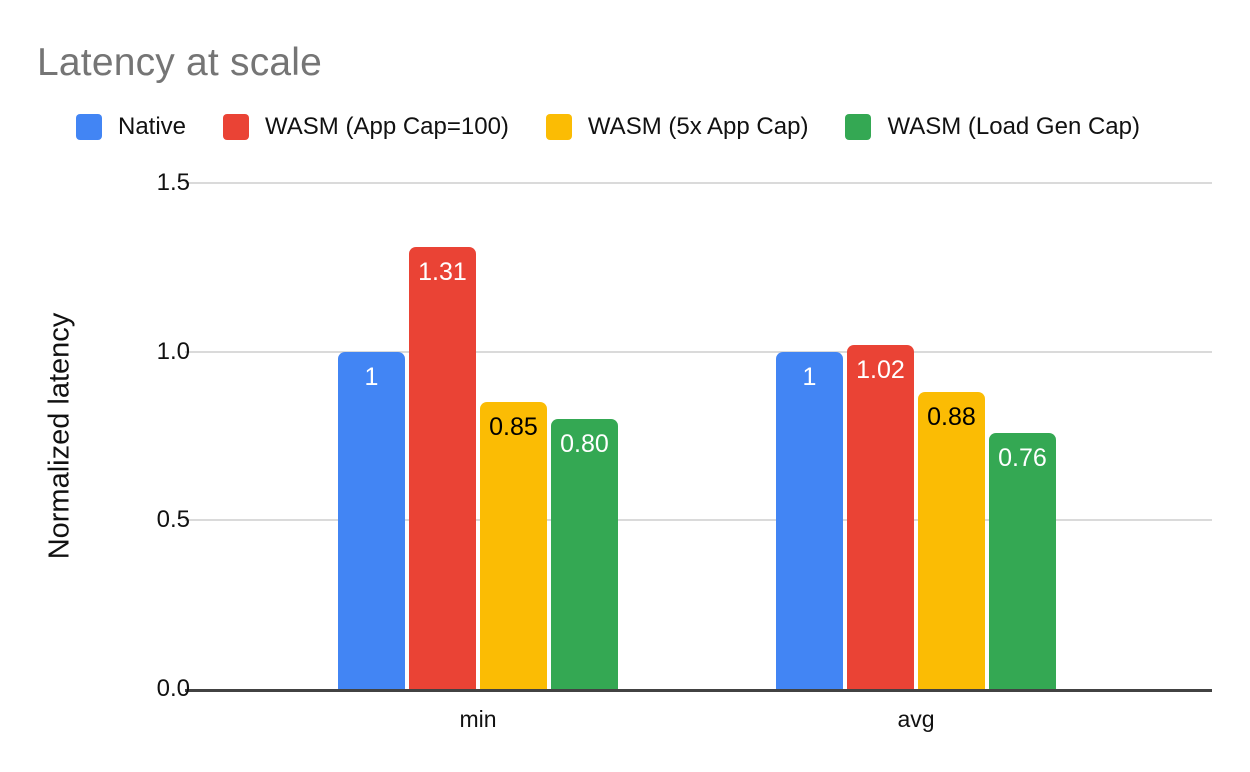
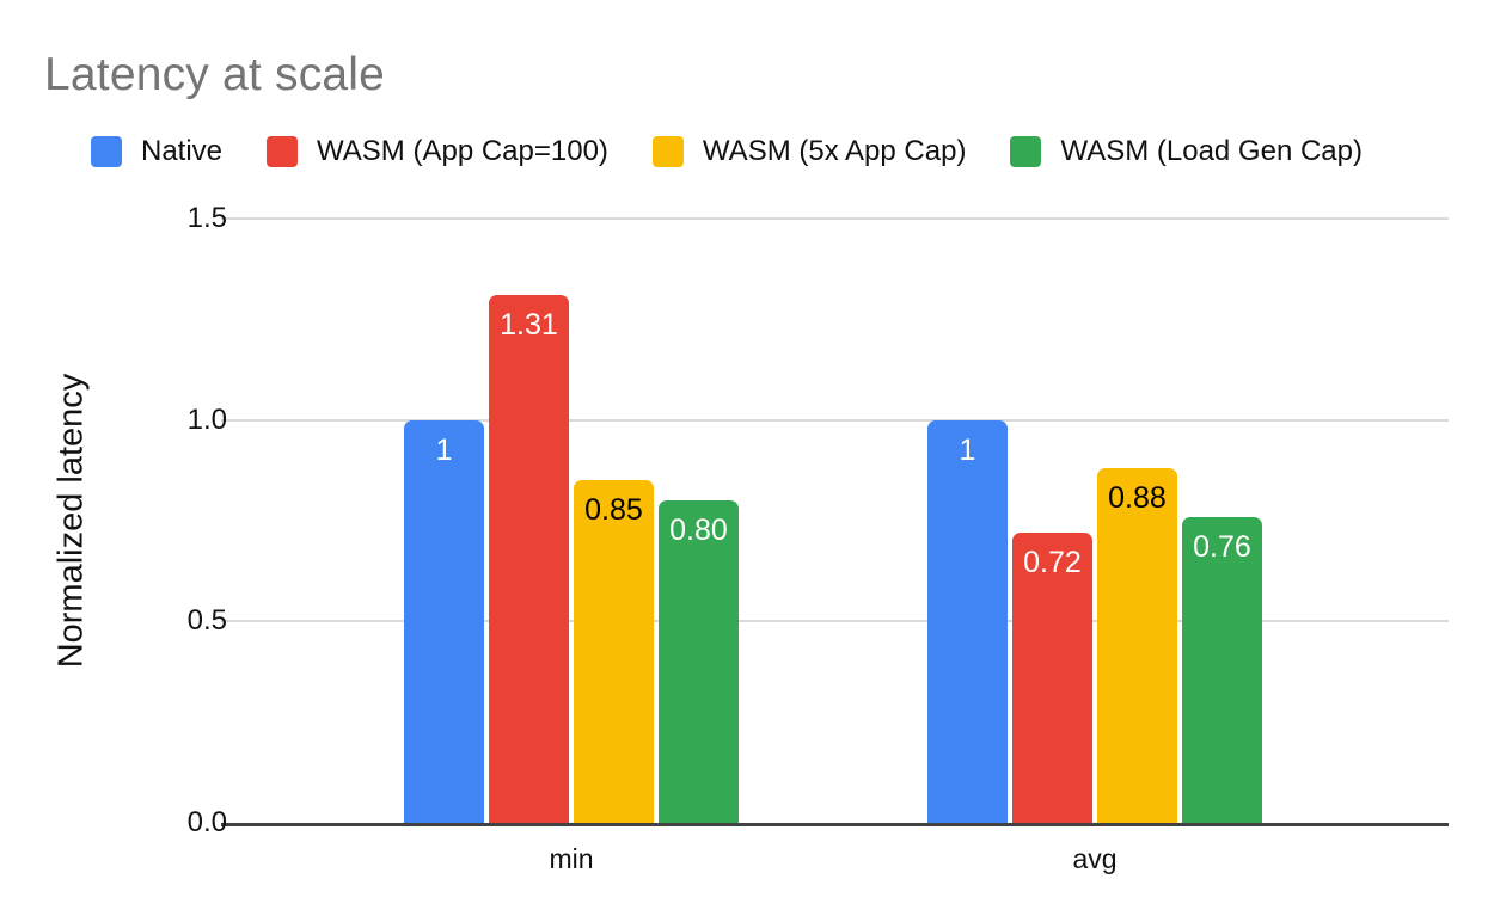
WASM (App Cap=100)/avg: 1.02 -> 0.72
